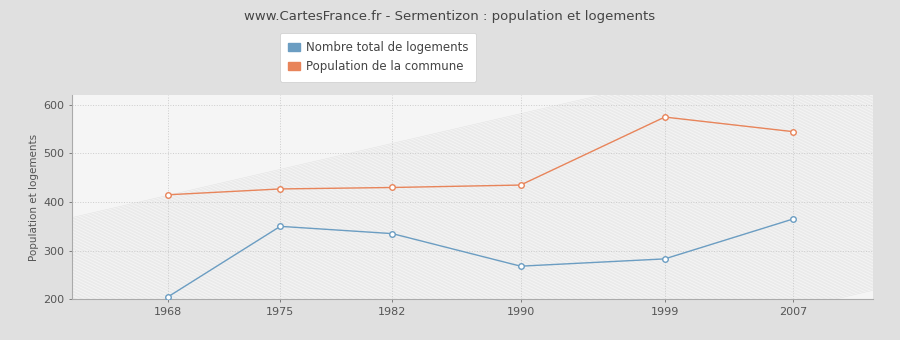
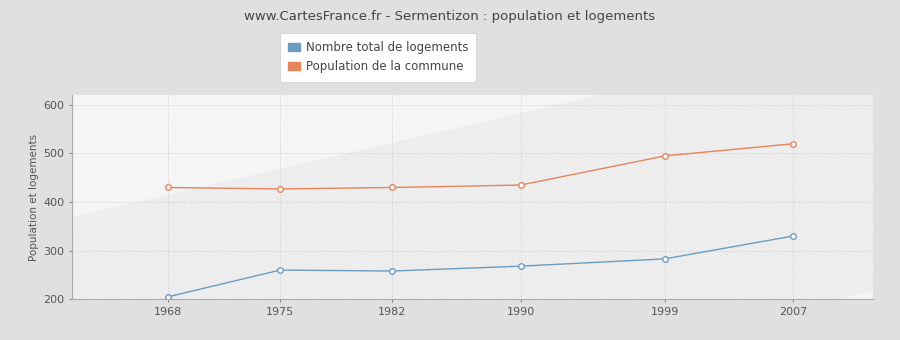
Population de la commune/1968: 415 -> 430
Nombre total de logements/1975: 350 -> 260
Nombre total de logements/1982: 335 -> 258
Population de la commune/1999: 575 -> 495
Nombre total de logements/2007: 365 -> 330
Population de la commune/2007: 545 -> 520
